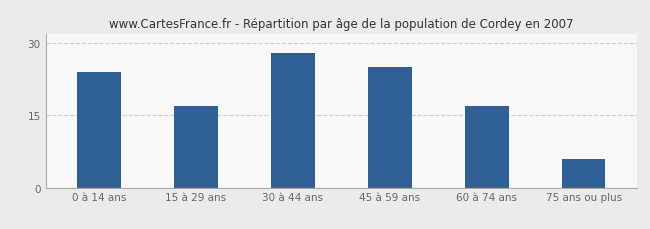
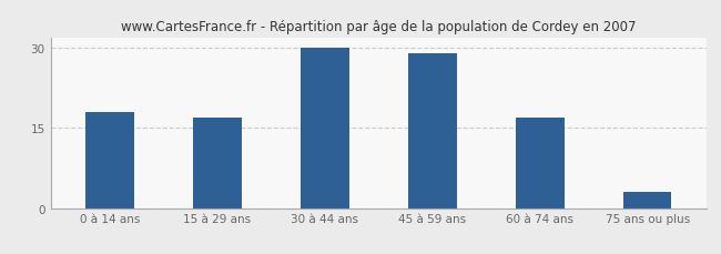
0 à 14 ans: 24 -> 18
30 à 44 ans: 28 -> 30
45 à 59 ans: 25 -> 29
75 ans ou plus: 6 -> 3
